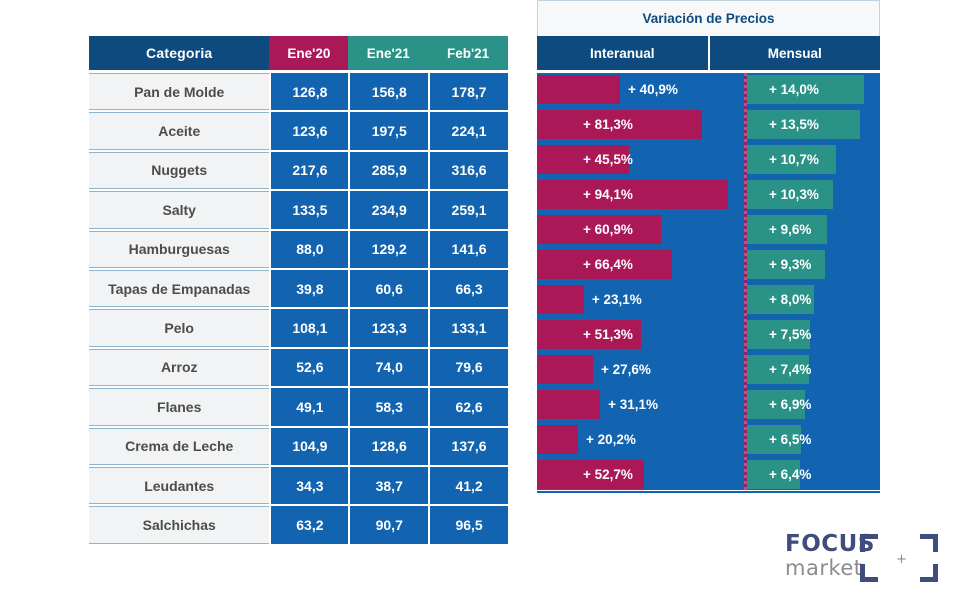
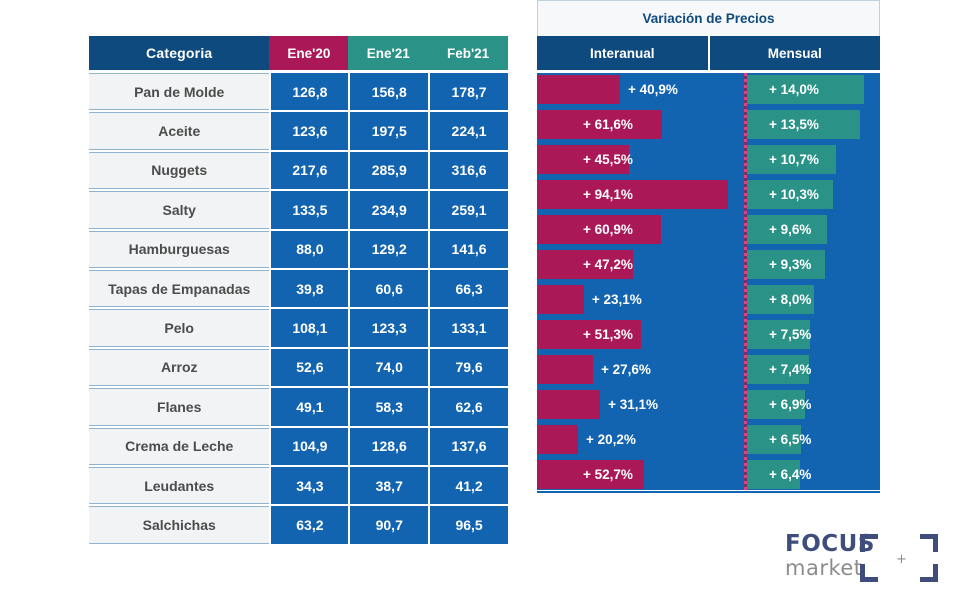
Interanual/Aceite: 81,3% -> 61,6%
Interanual/Tapas de Empanadas: 66,4% -> 47,2%
